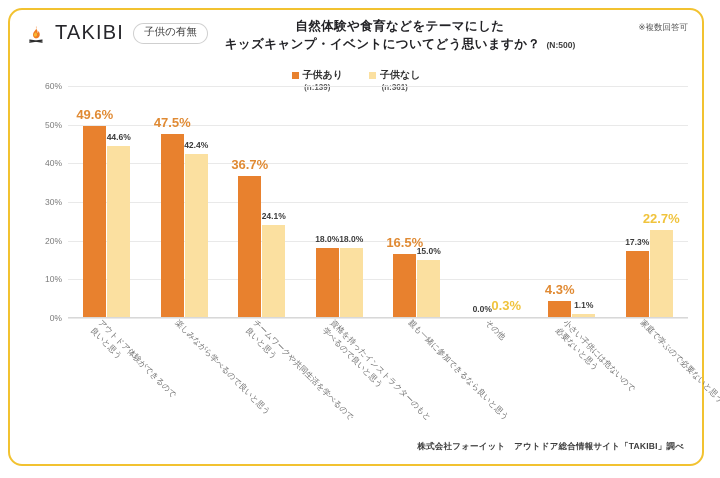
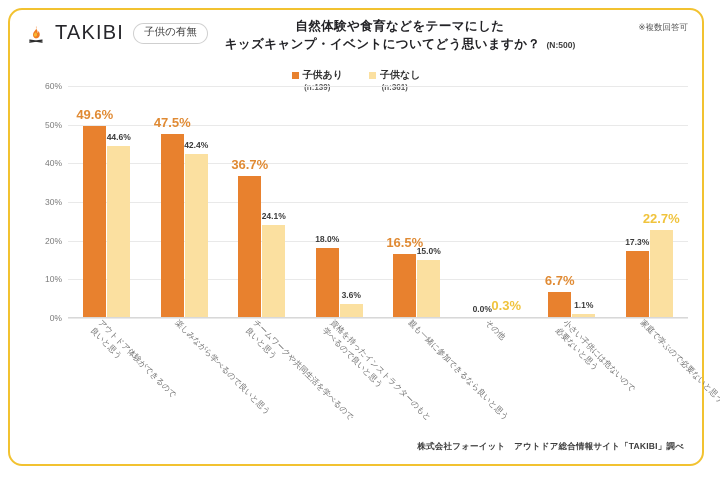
子供なし/資格を持ったインストラクターのもと学べるので良いと思う: 18.0% -> 3.6%
子供あり/小さい子供には危ないので必要ないと思う: 4.3% -> 6.7%
